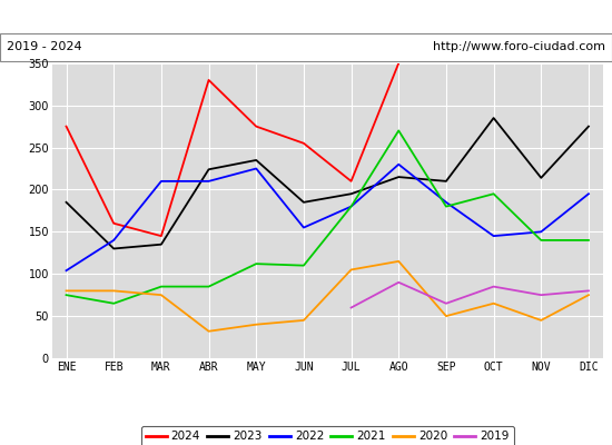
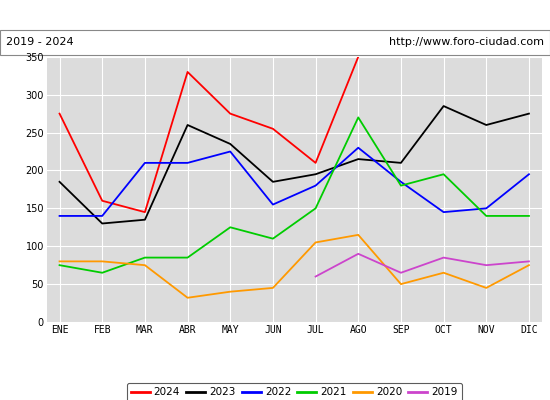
2022/ENE: 104 -> 140
2023/ABR: 224 -> 260
2021/MAY: 112 -> 125
2021/JUL: 180 -> 150
2023/NOV: 214 -> 260
